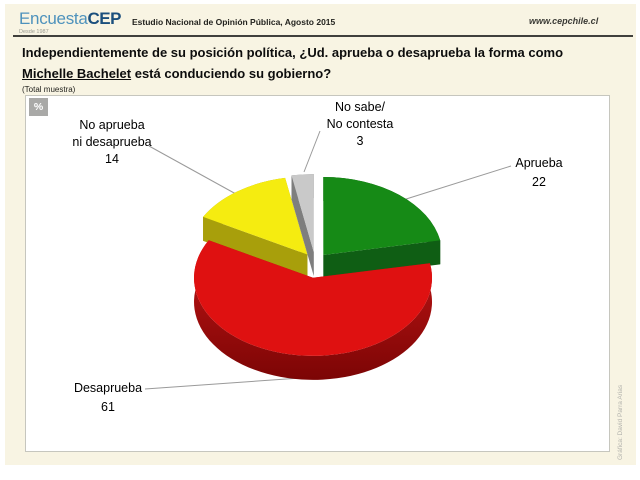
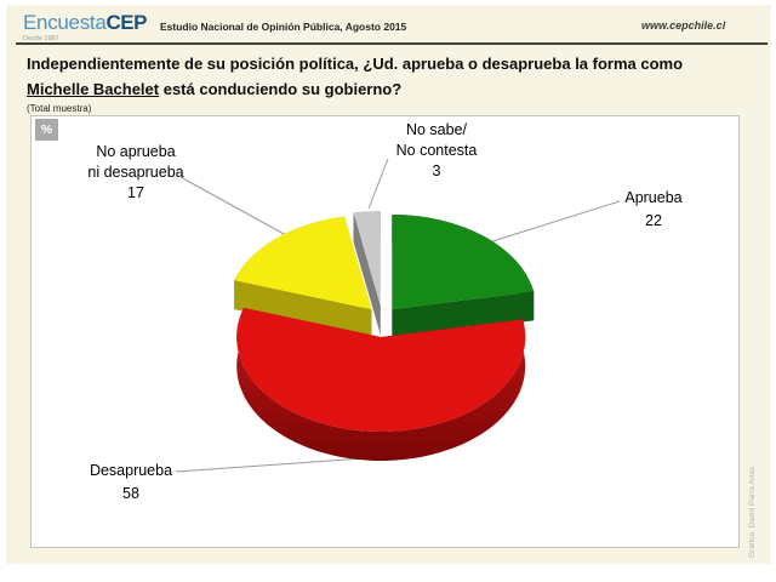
Desaprueba: 61 -> 58
No aprueba ni desaprueba: 14 -> 17
